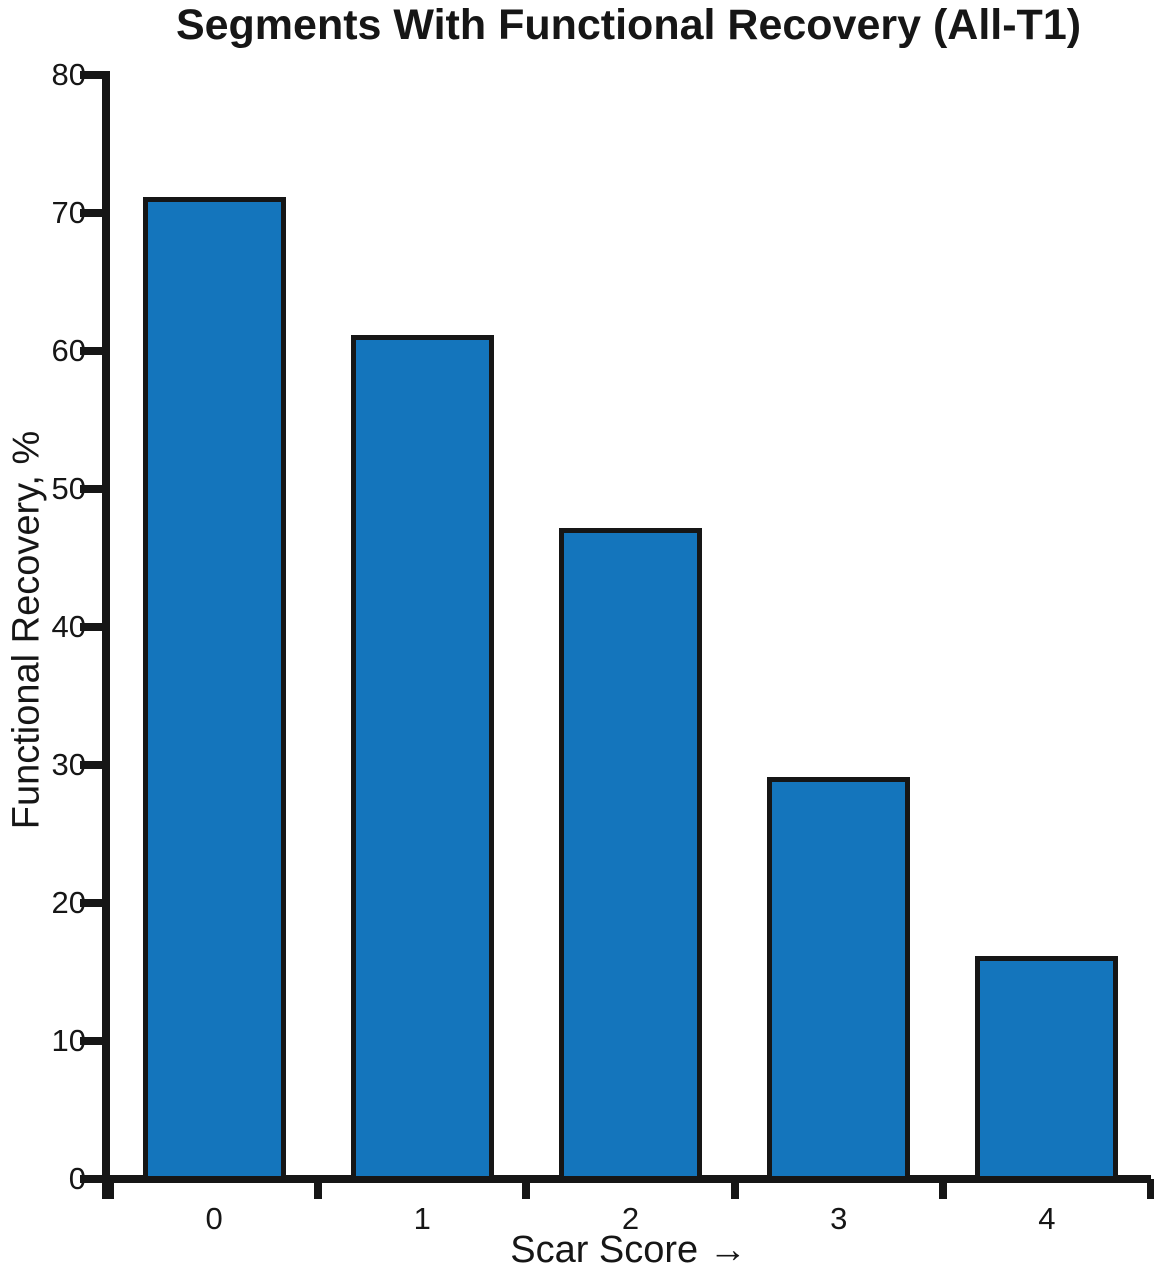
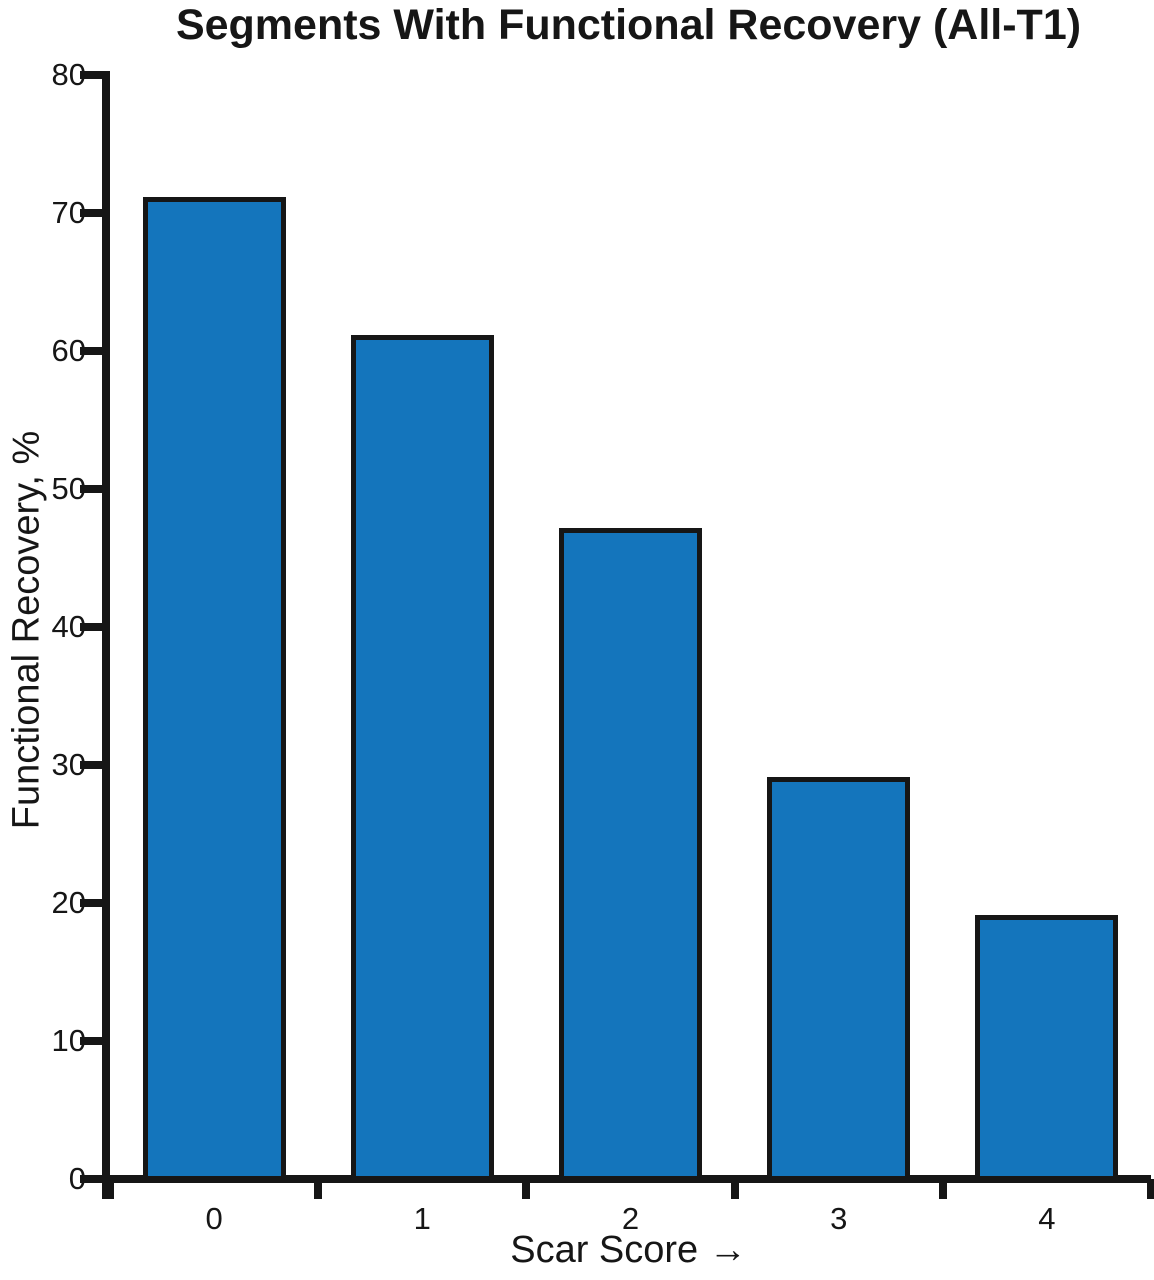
4: 16 -> 19
